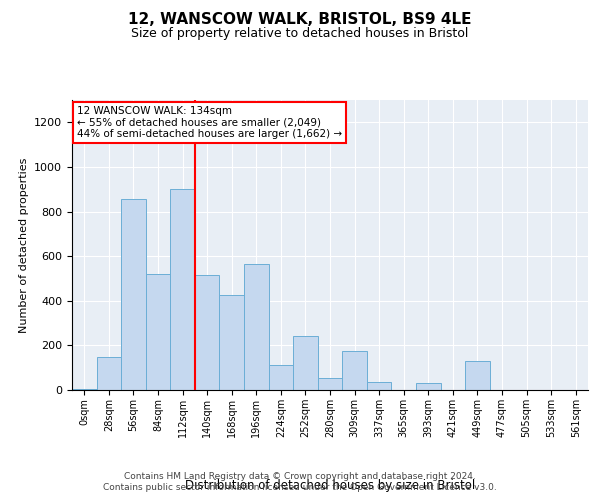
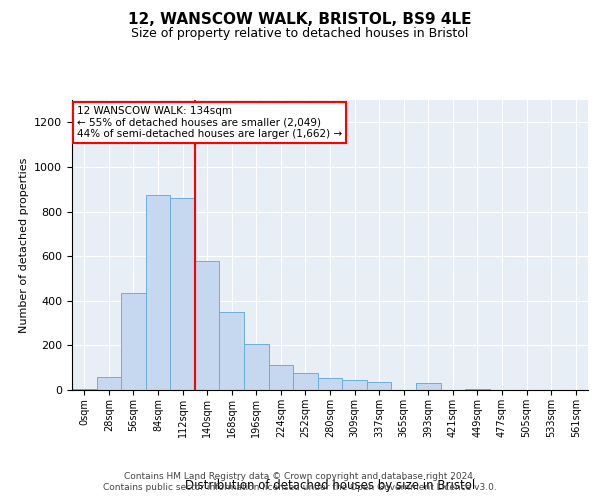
28sqm: 150 -> 60
56sqm: 855 -> 435
84sqm: 520 -> 875
112sqm: 900 -> 860
140sqm: 515 -> 580
168sqm: 425 -> 350
196sqm: 565 -> 205
252sqm: 240 -> 75
309sqm: 175 -> 45
449sqm: 130 -> 5
